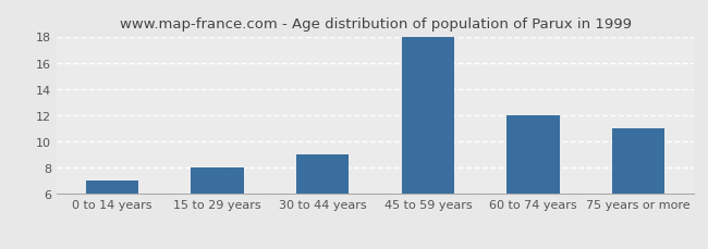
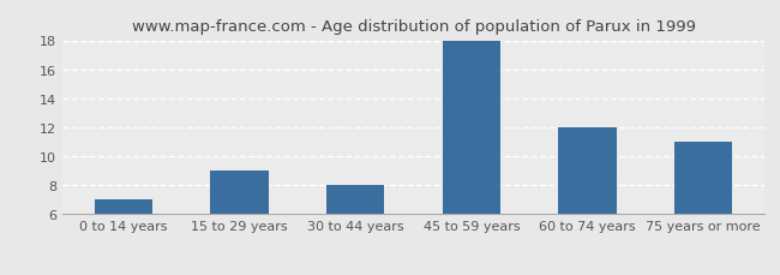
15 to 29 years: 8 -> 9
30 to 44 years: 9 -> 8
